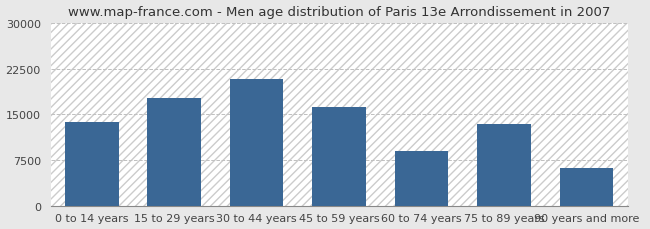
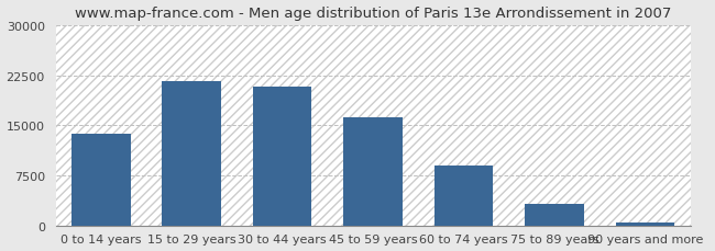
15 to 29 years: 17600 -> 21600
75 to 89 years: 13400 -> 3200
90 years and more: 6200 -> 400
